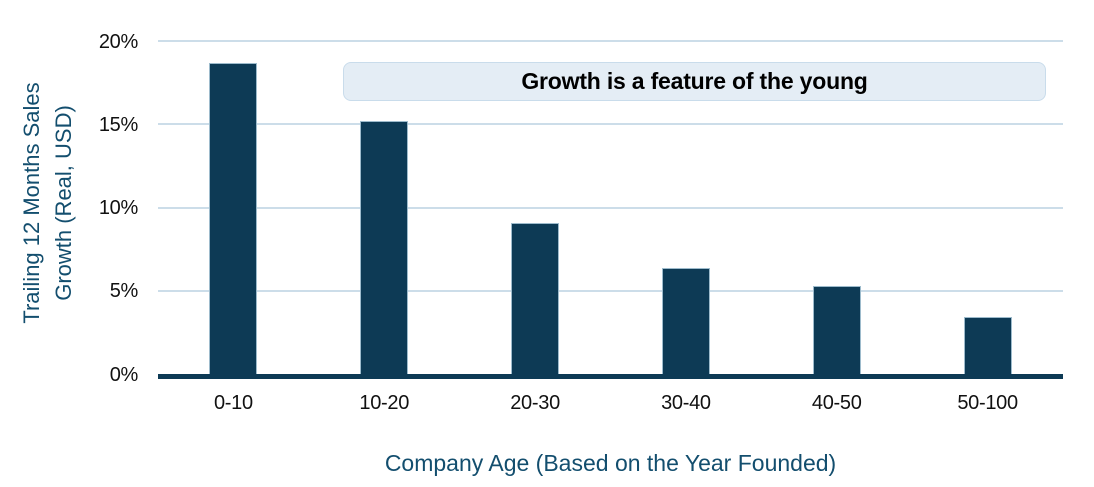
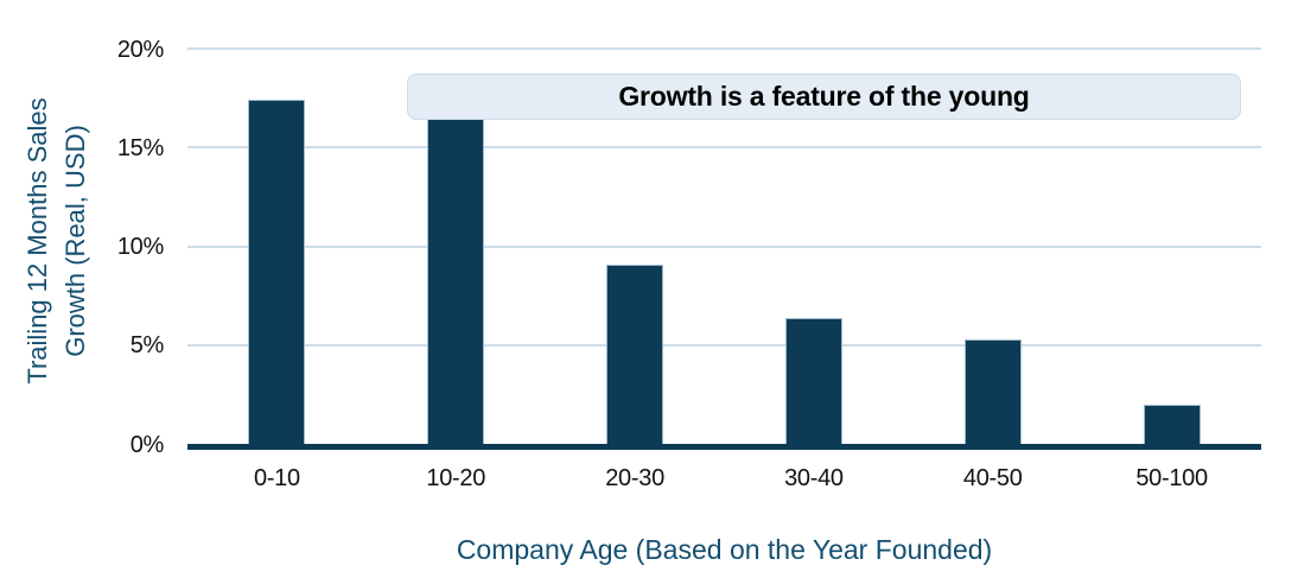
0-10: 18.7% -> 17.4%
10-20: 15.2% -> 17.7%
50-100: 3.4% -> 2.0%
